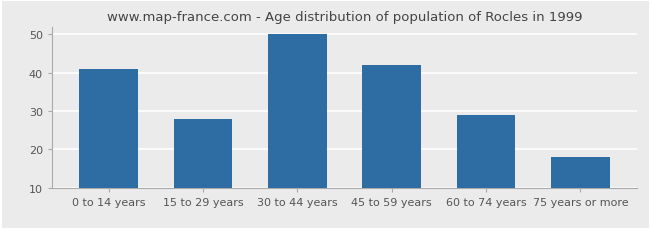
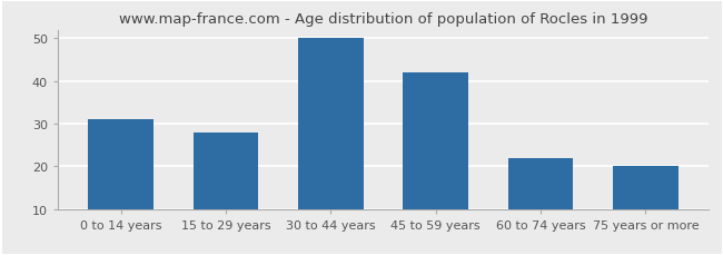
0 to 14 years: 41 -> 31
60 to 74 years: 29 -> 22
75 years or more: 18 -> 20
